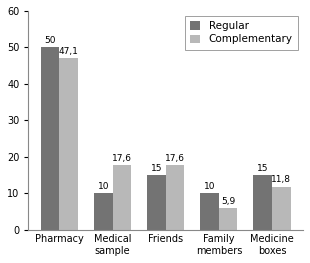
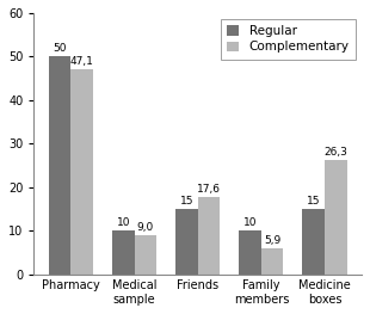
Complementary/Medical sample: 17,6 -> 9,0
Complementary/Medicine boxes: 11,8 -> 26,3
